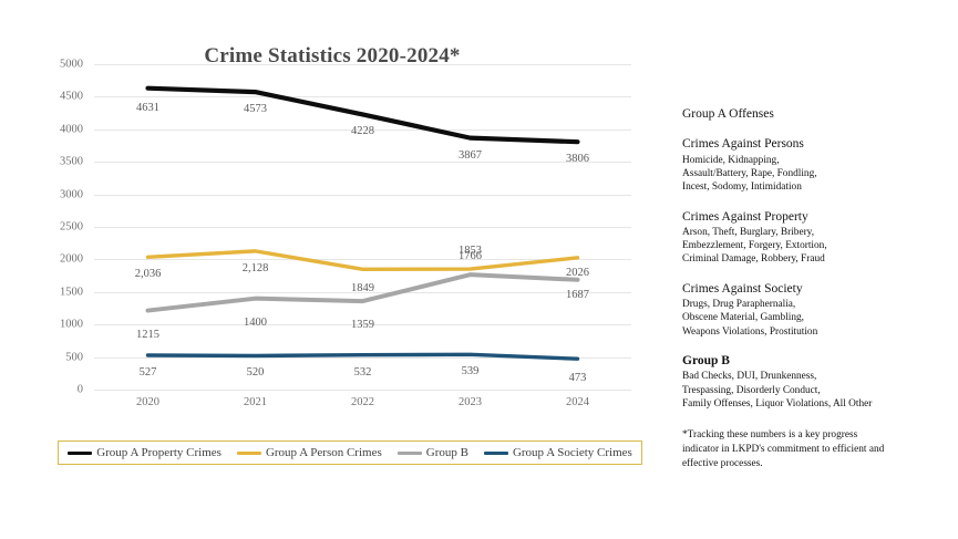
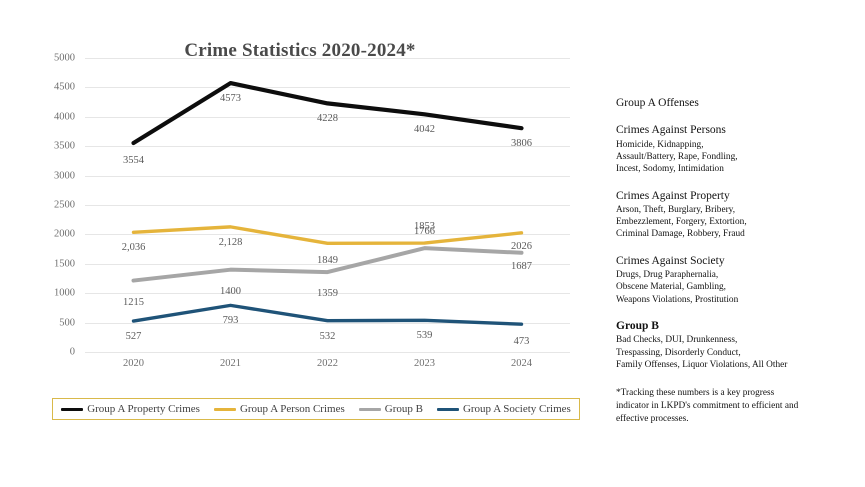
Group A Property Crimes/2020: 4631 -> 3554
Group A Society Crimes/2021: 520 -> 793
Group A Property Crimes/2023: 3867 -> 4042
